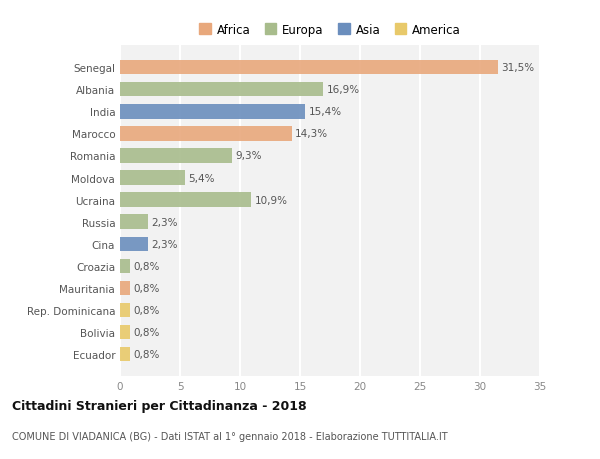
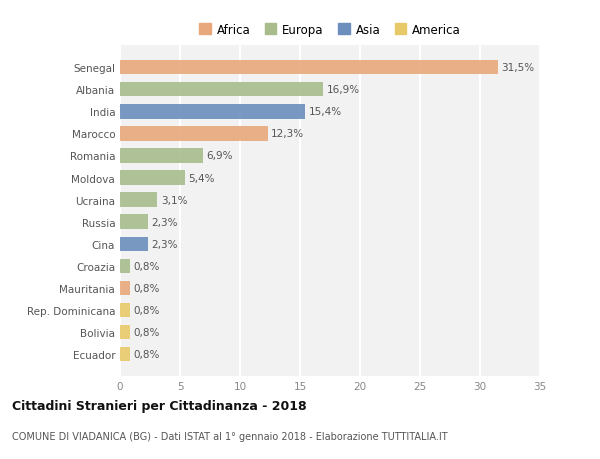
Marocco: 14,3% -> 12,3%
Romania: 9,3% -> 6,9%
Ucraina: 10,9% -> 3,1%
